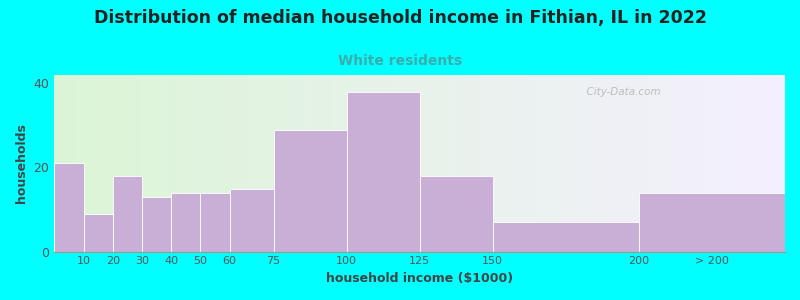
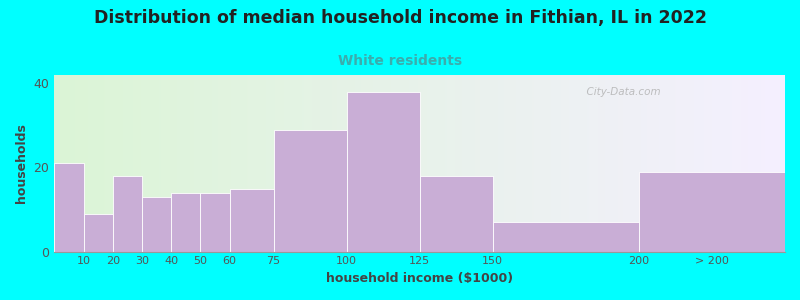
> 200: 14 -> 19
